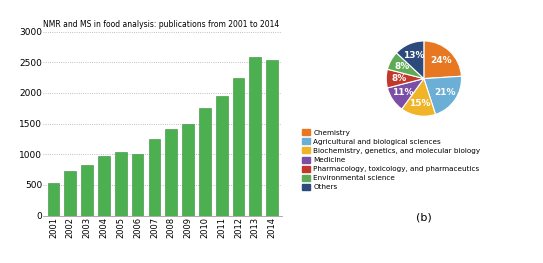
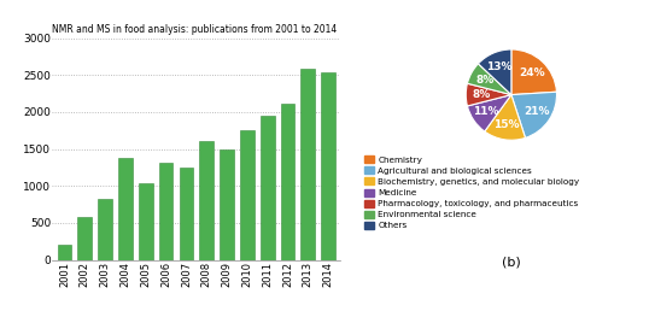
2001: 540 -> 200
2002: 730 -> 580
2004: 980 -> 1380
2006: 1010 -> 1320
2008: 1410 -> 1600
2012: 2250 -> 2120
